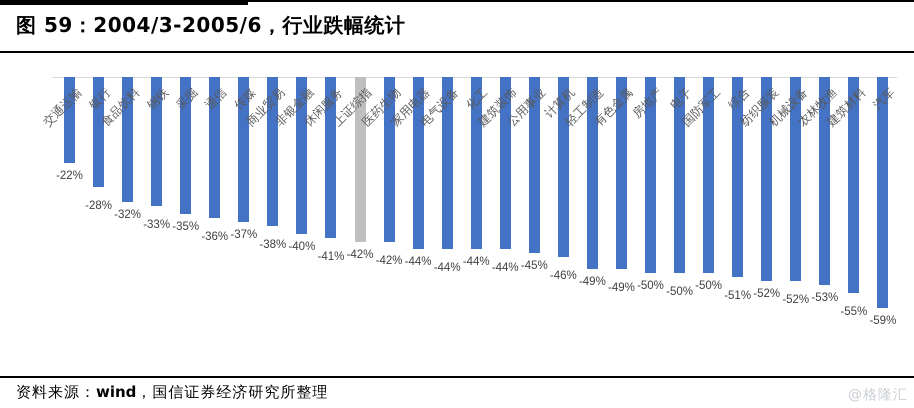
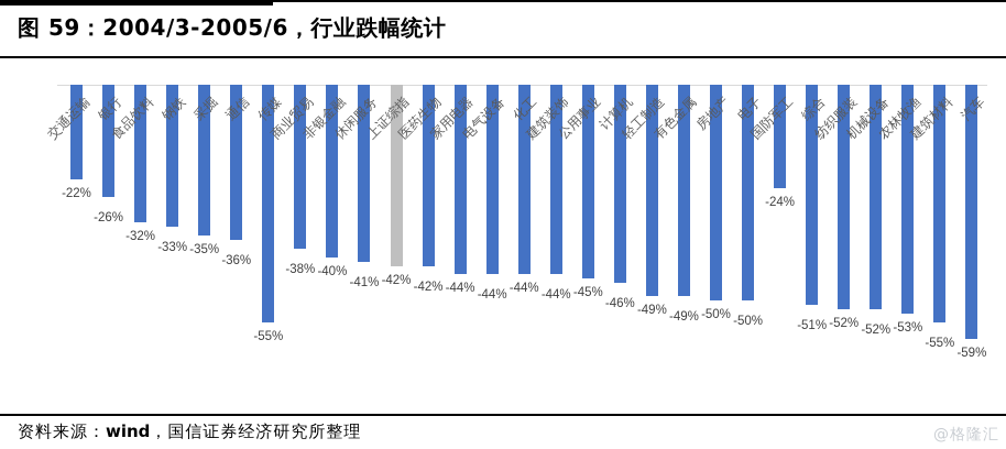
银行: -28% -> -26%
传媒: -37% -> -55%
国防军工: -50% -> -24%
